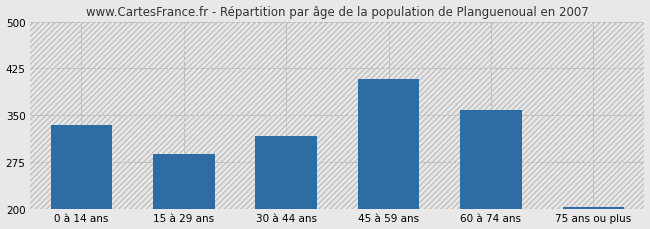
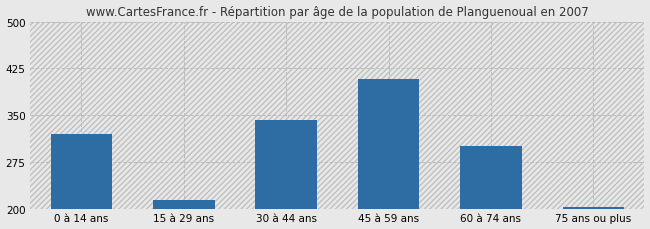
0 à 14 ans: 334 -> 320
15 à 29 ans: 288 -> 213
30 à 44 ans: 316 -> 342
60 à 74 ans: 358 -> 300
